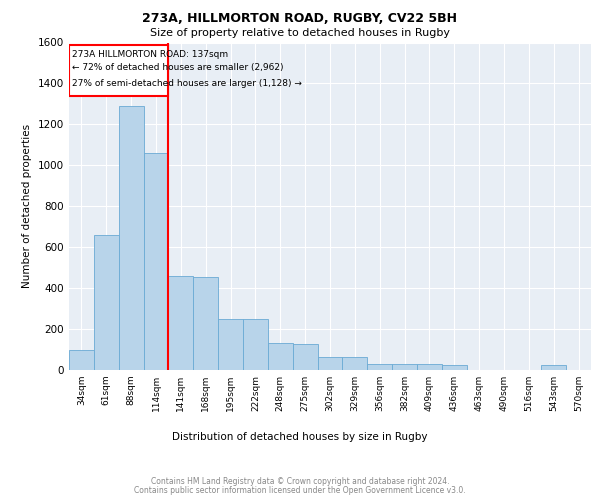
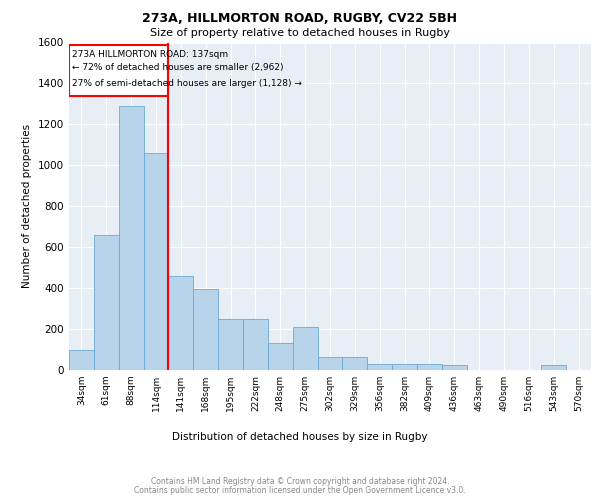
168sqm: 455 -> 395
275sqm: 128 -> 210
